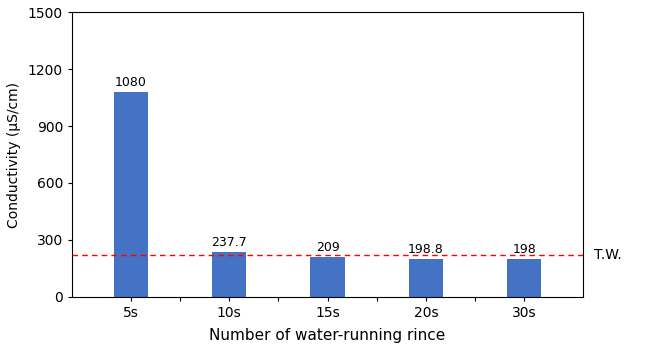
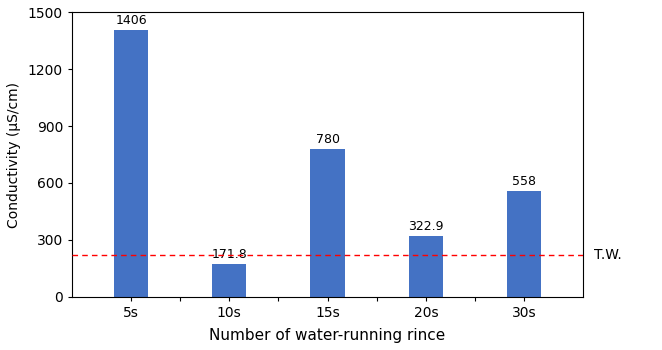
5s: 1080 -> 1406
10s: 237.7 -> 171.8
15s: 209 -> 780
20s: 198.8 -> 322.9
30s: 198 -> 558
